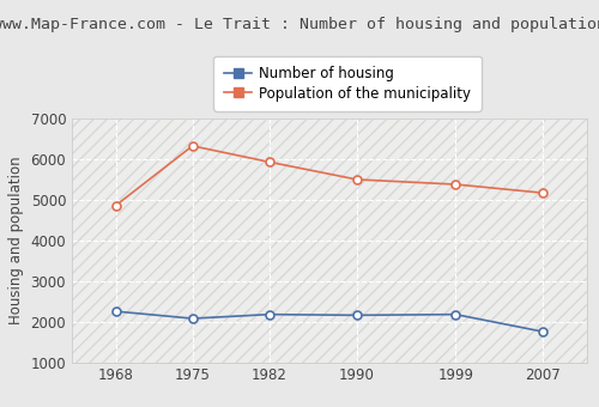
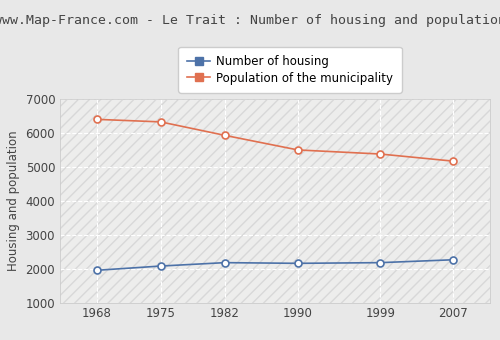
Number of housing/1968: 2250 -> 1950
Population of the municipality/1968: 4850 -> 6390
Number of housing/2007: 1750 -> 2260
